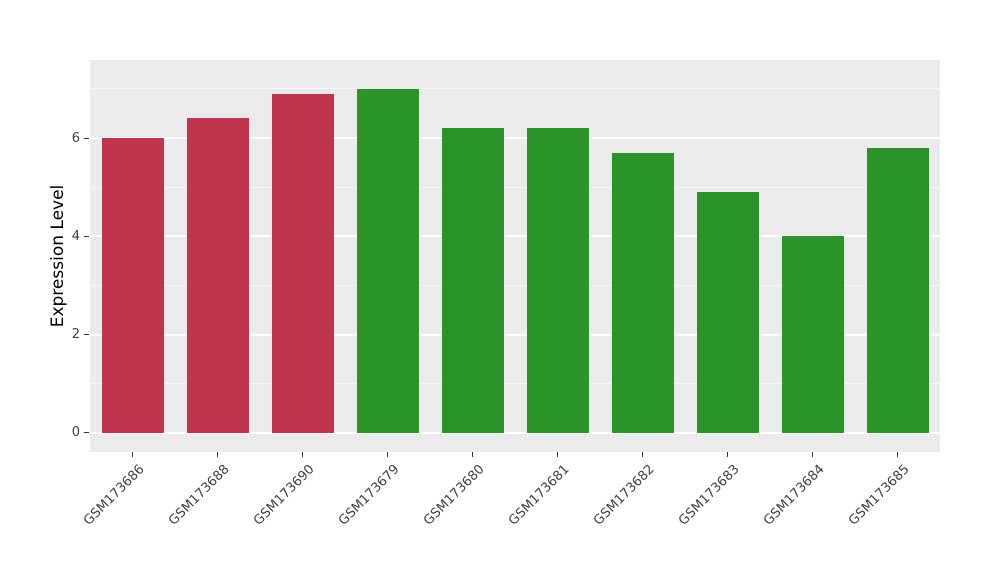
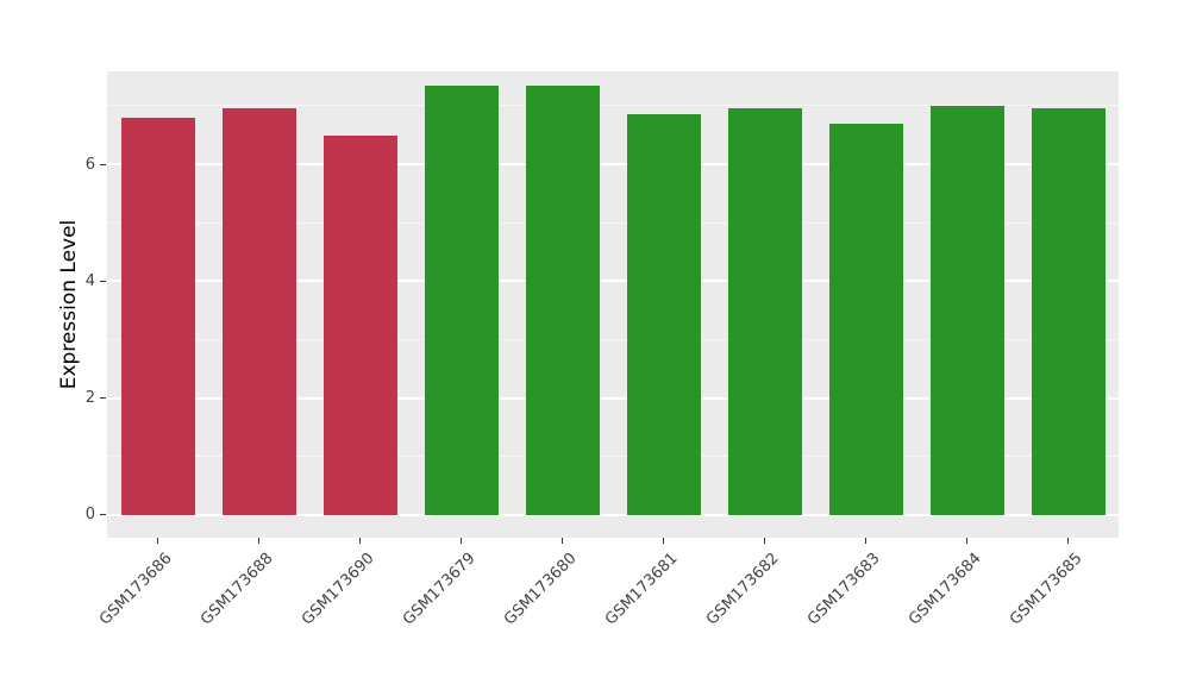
GSM173686: 6.0 -> 6.8
GSM173688: 6.4 -> 7.0
GSM173690: 6.9 -> 6.5
GSM173679: 7.0 -> 7.3
GSM173680: 6.2 -> 7.3
GSM173681: 6.2 -> 6.8
GSM173682: 5.7 -> 7.0
GSM173683: 4.9 -> 6.7
GSM173684: 4.0 -> 7.0
GSM173685: 5.8 -> 7.0
